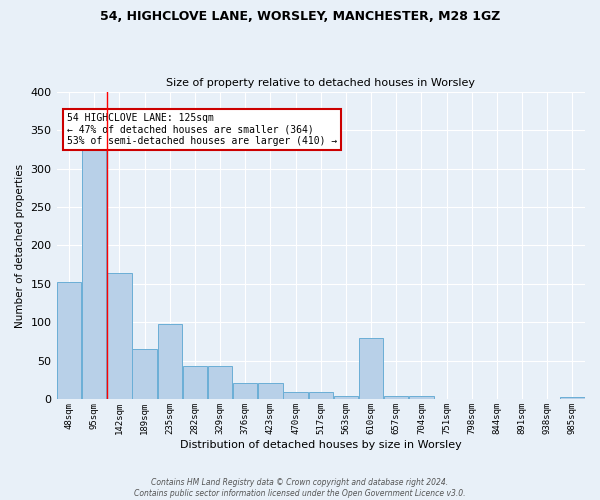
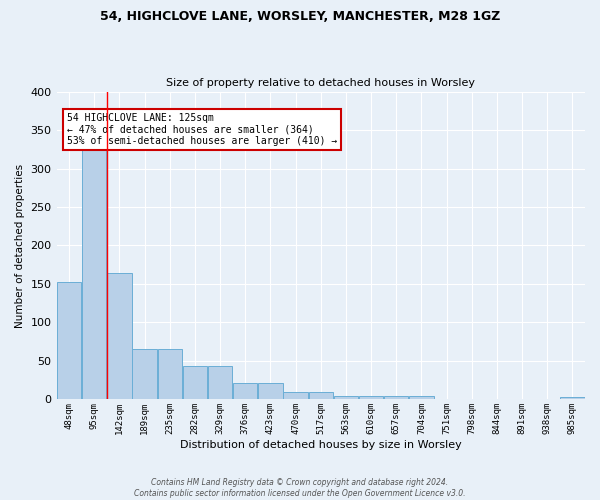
235sqm: 98 -> 65
610sqm: 80 -> 4
